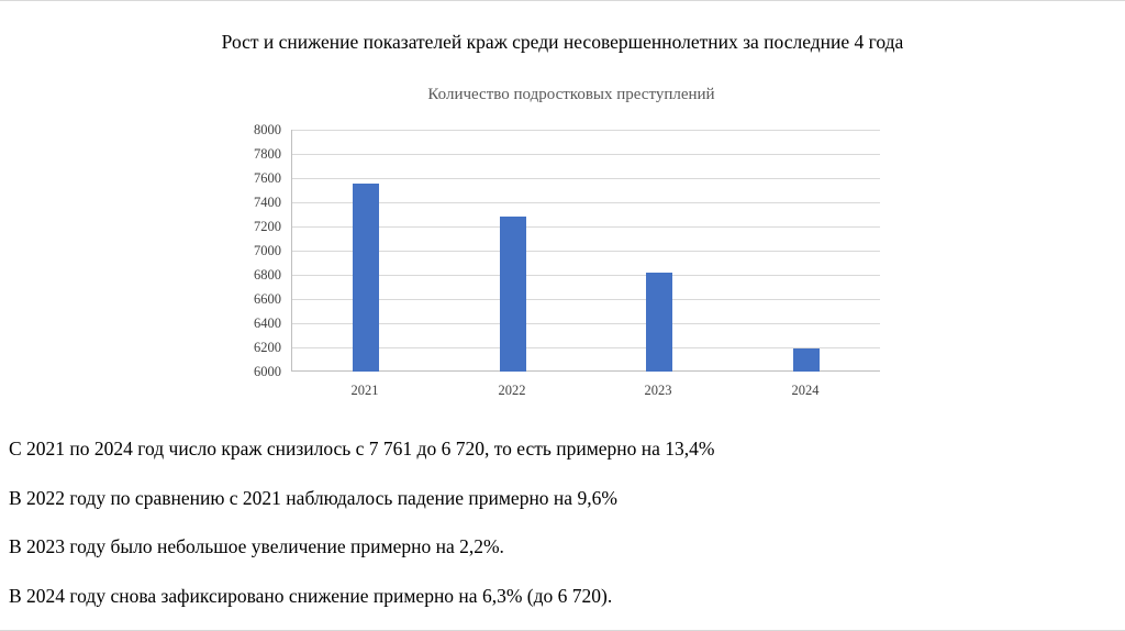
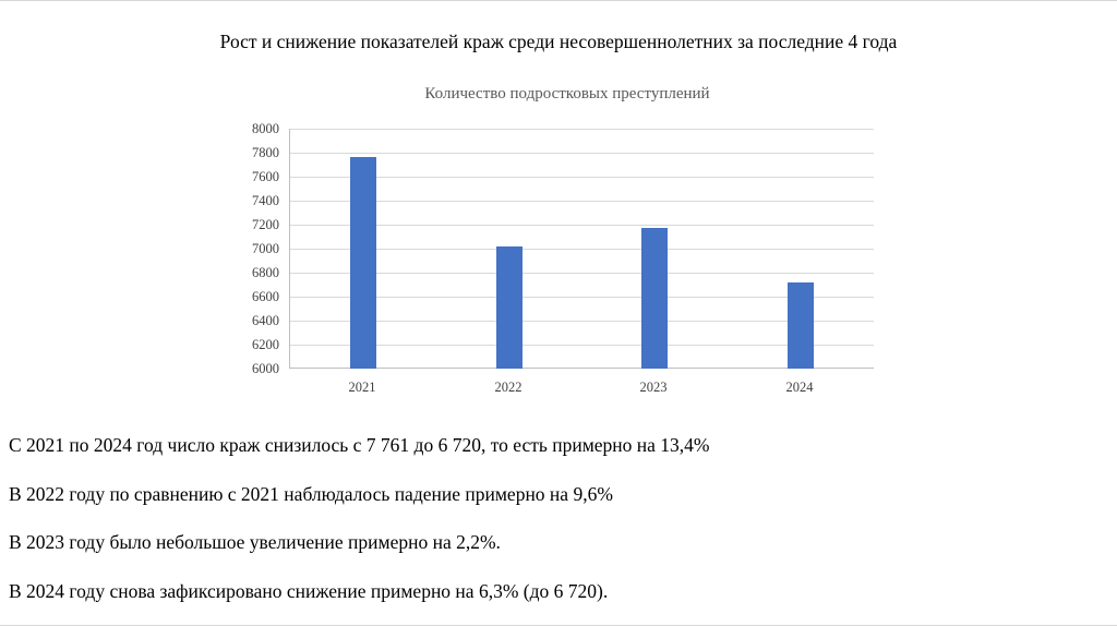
2021: 7550 -> 7760
2022: 7280 -> 7020
2023: 6820 -> 7170
2024: 6190 -> 6720
